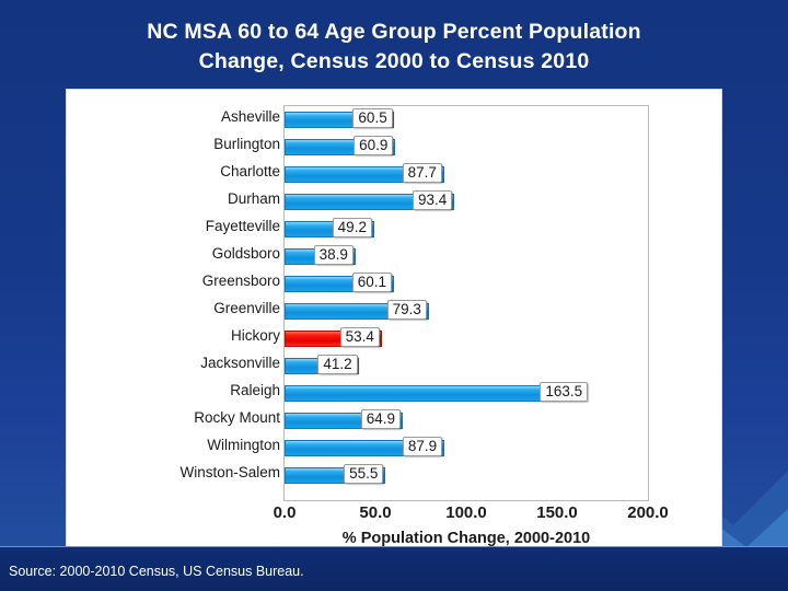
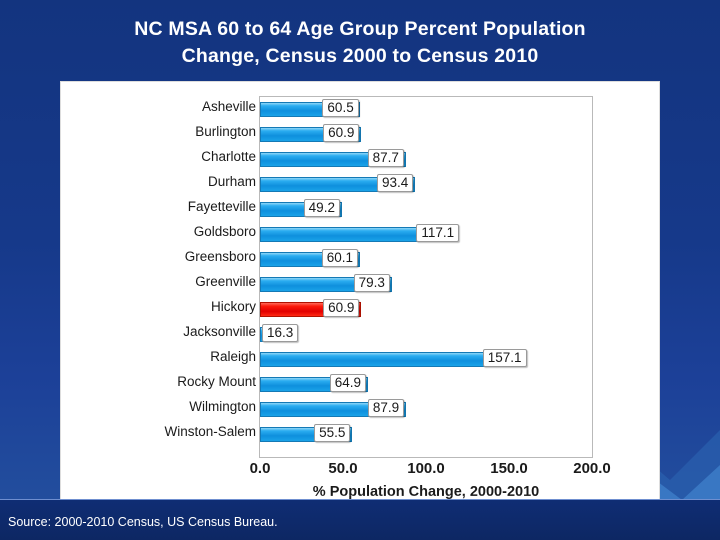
Goldsboro: 38.9 -> 117.1
Hickory: 53.4 -> 60.9
Jacksonville: 41.2 -> 16.3
Raleigh: 163.5 -> 157.1
